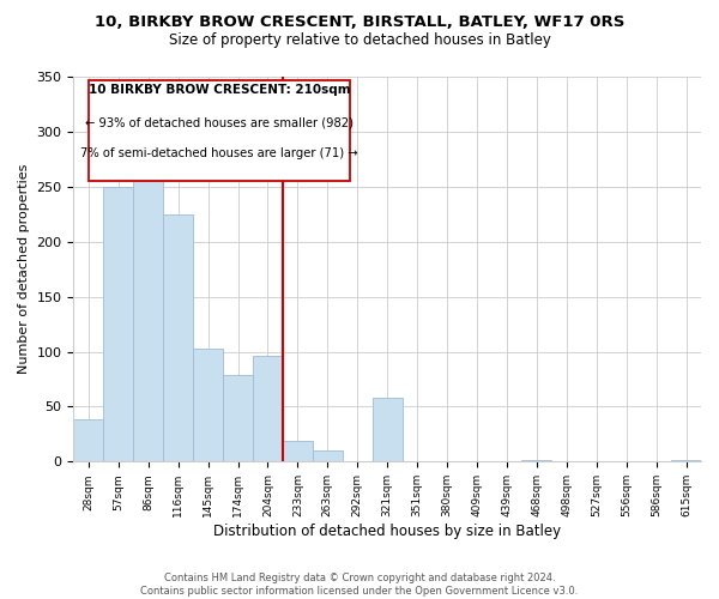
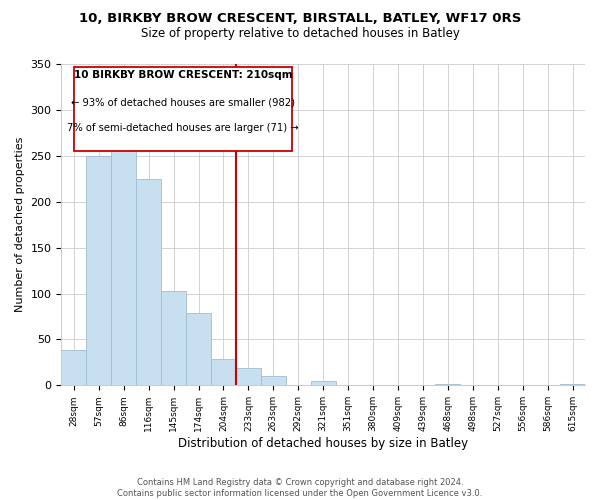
204sqm: 96 -> 29
321sqm: 58 -> 5
